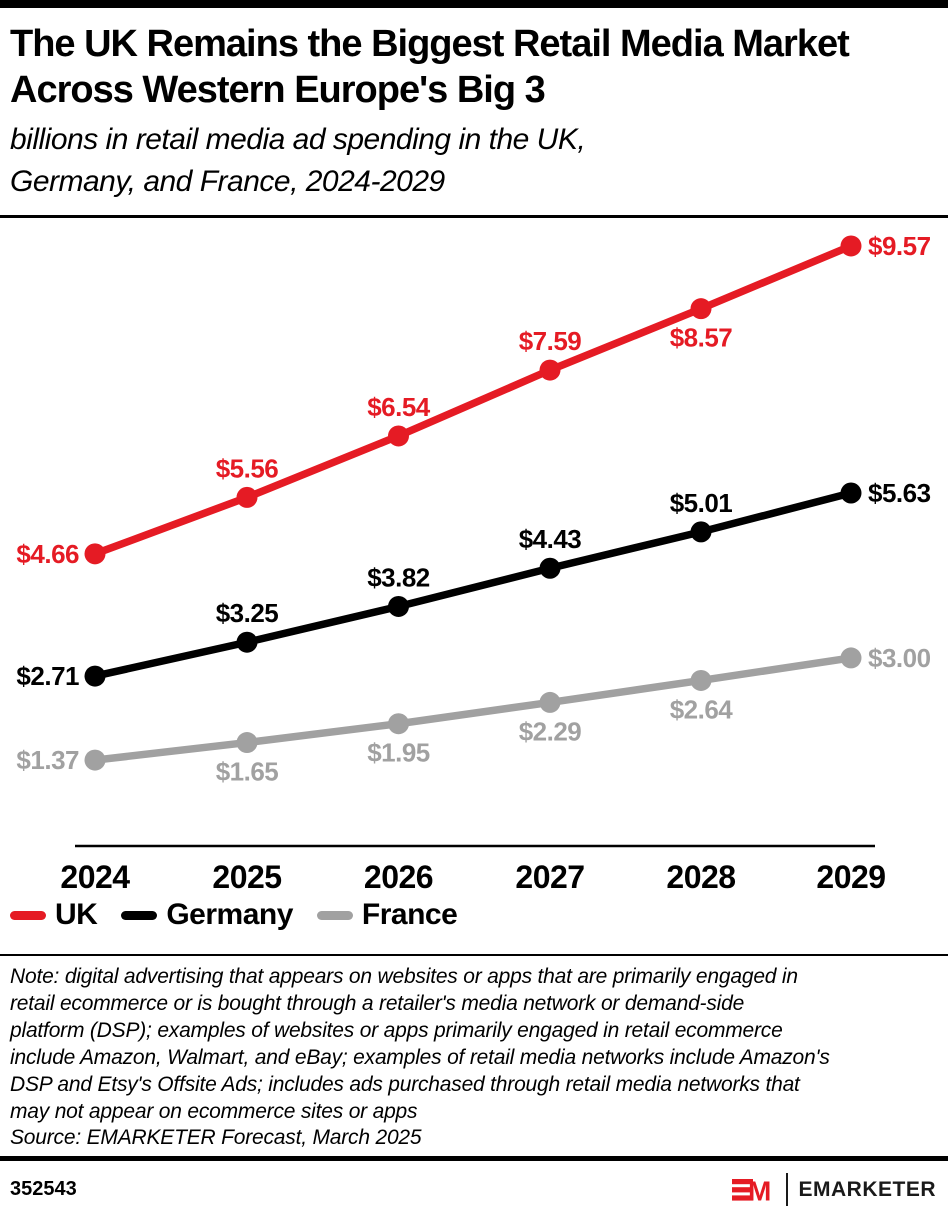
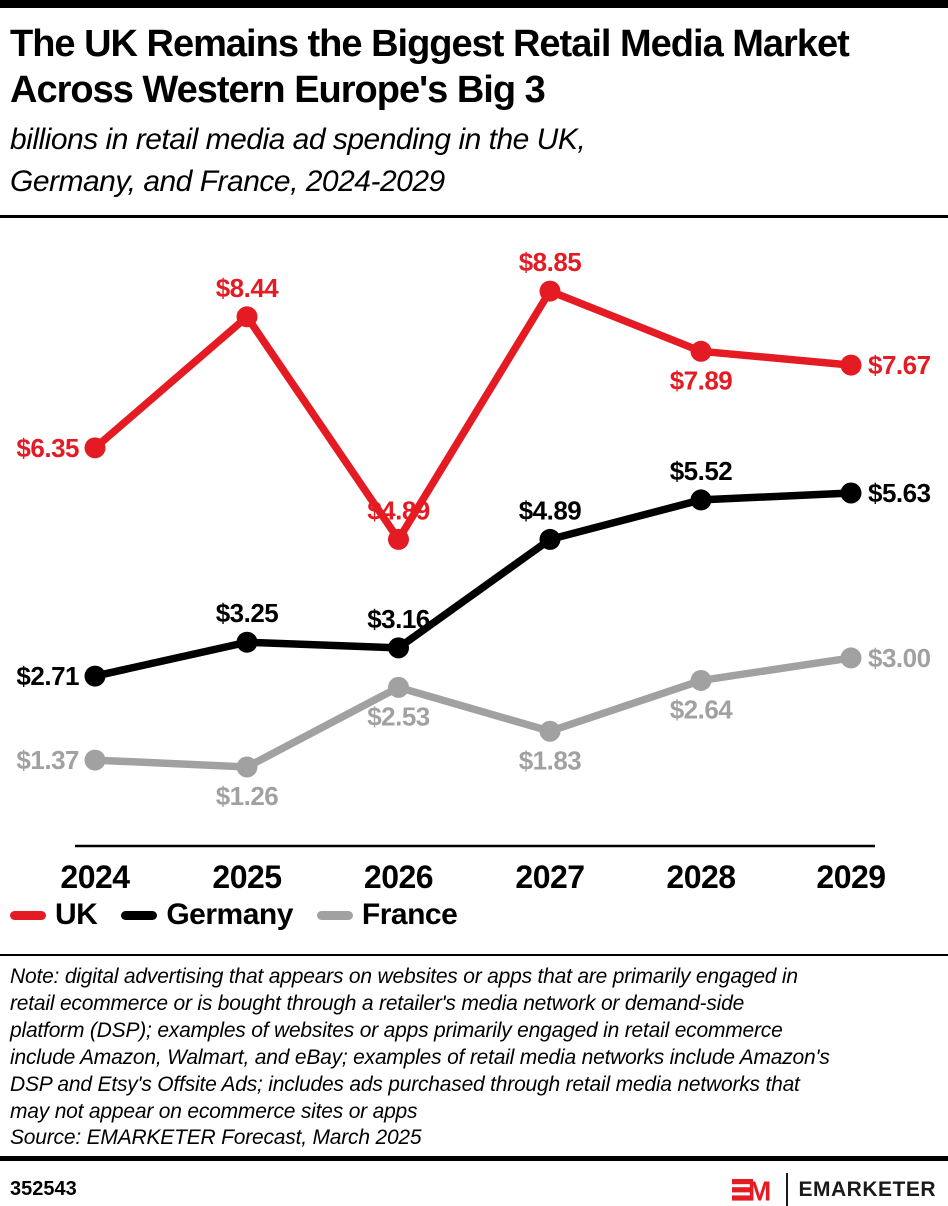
UK/2024: $4.66 -> $6.35
UK/2025: $5.56 -> $8.44
France/2025: $1.65 -> $1.26
UK/2026: $6.54 -> $4.89
Germany/2026: $3.82 -> $3.16
France/2026: $1.95 -> $2.53
UK/2027: $7.59 -> $8.85
Germany/2027: $4.43 -> $4.89
France/2027: $2.29 -> $1.83
UK/2028: $8.57 -> $7.89
Germany/2028: $5.01 -> $5.52
UK/2029: $9.57 -> $7.67
